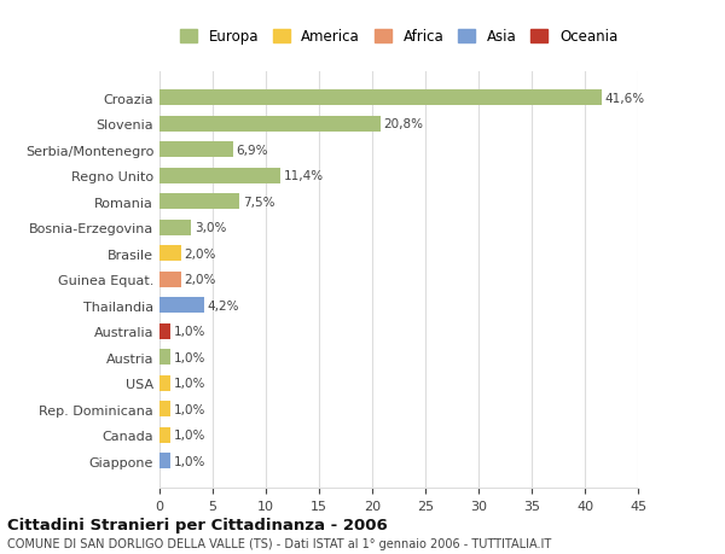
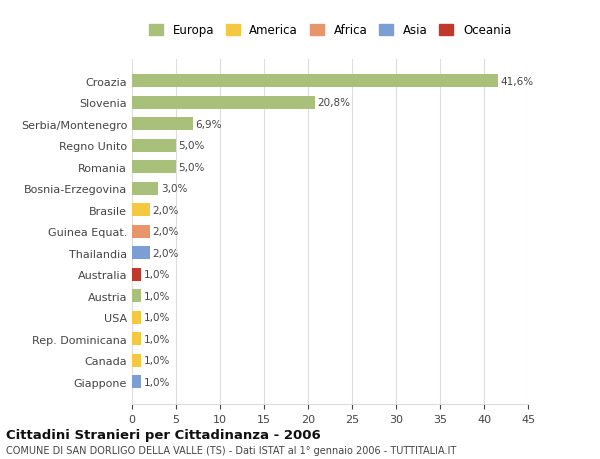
Regno Unito: 11,4% -> 5,0%
Romania: 7,5% -> 5,0%
Thailandia: 4,2% -> 2,0%
